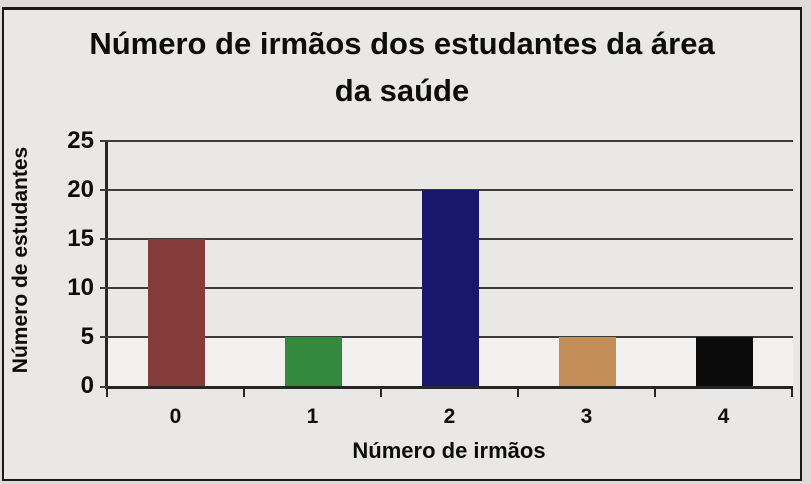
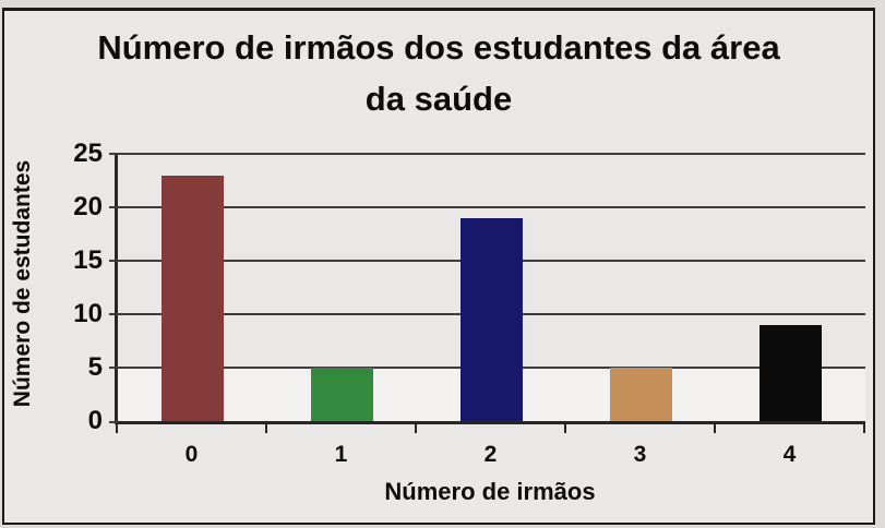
0: 15 -> 23
2: 20 -> 19
4: 5 -> 9
